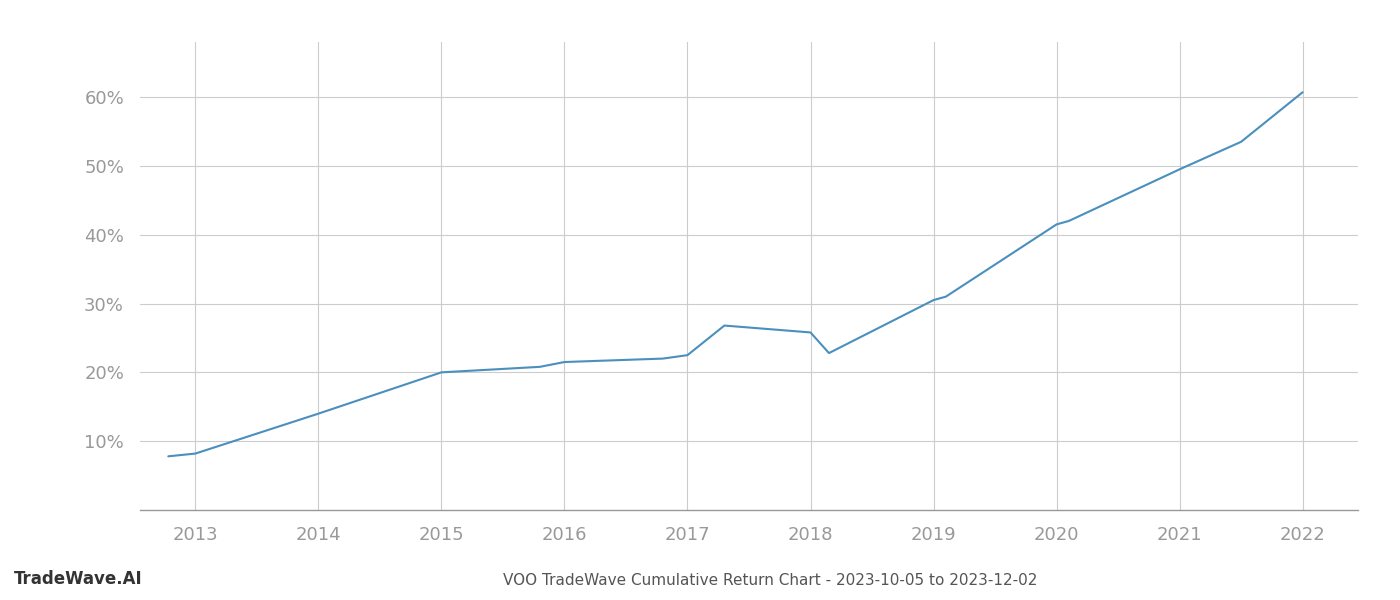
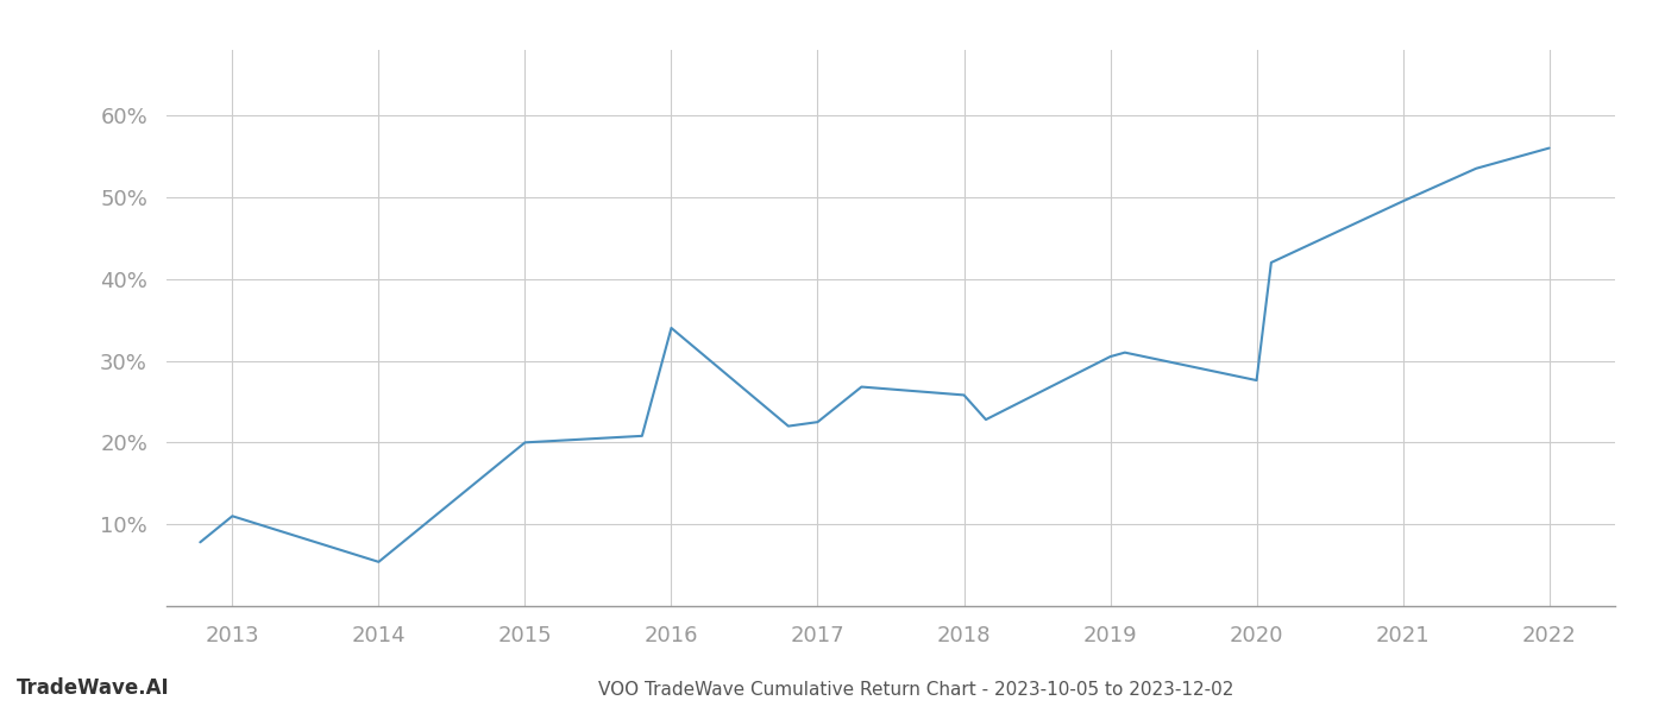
2013: 8.2% -> 11.0%
2014: 14.0% -> 5.4%
2016: 21.5% -> 34.0%
2020: 41.5% -> 27.6%
2022: 60.7% -> 56.0%
